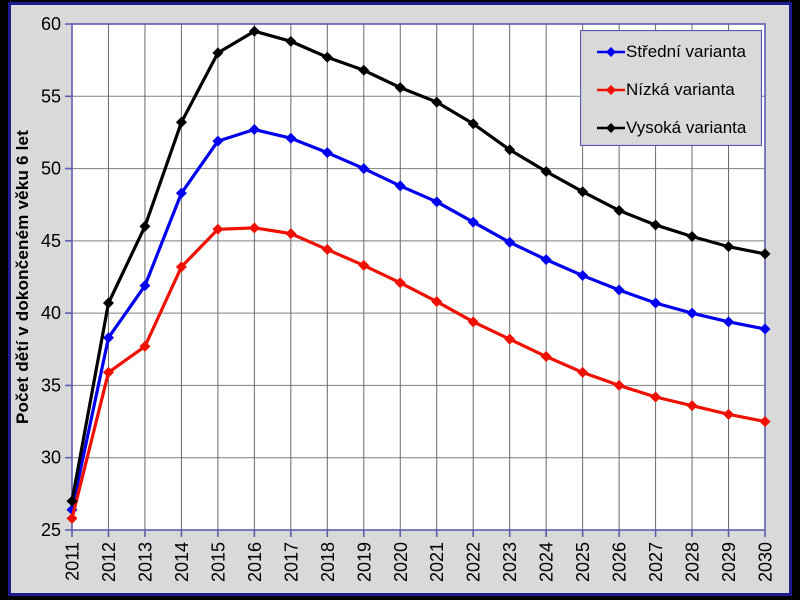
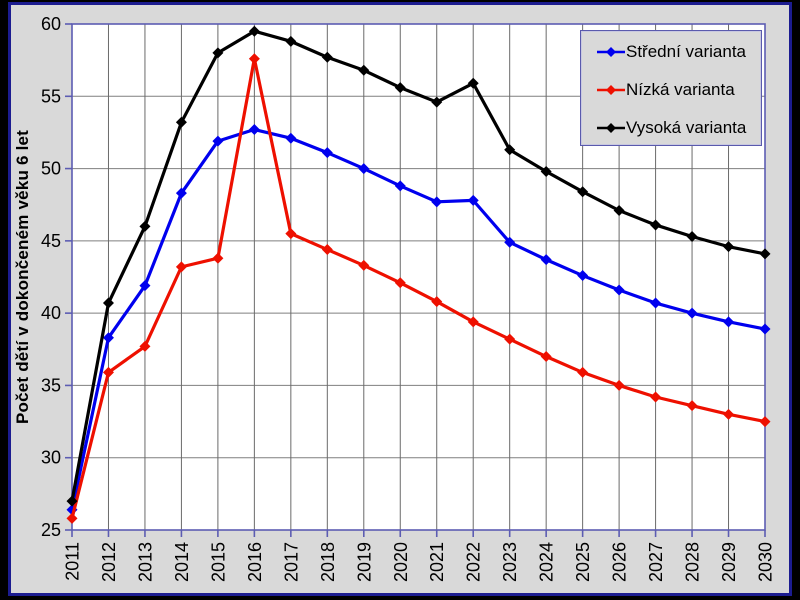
Nízká varianta/2015: 45.8 -> 43.8
Nízká varianta/2016: 45.9 -> 57.6
Střední varianta/2022: 46.3 -> 47.8
Vysoká varianta/2022: 53.1 -> 55.9
